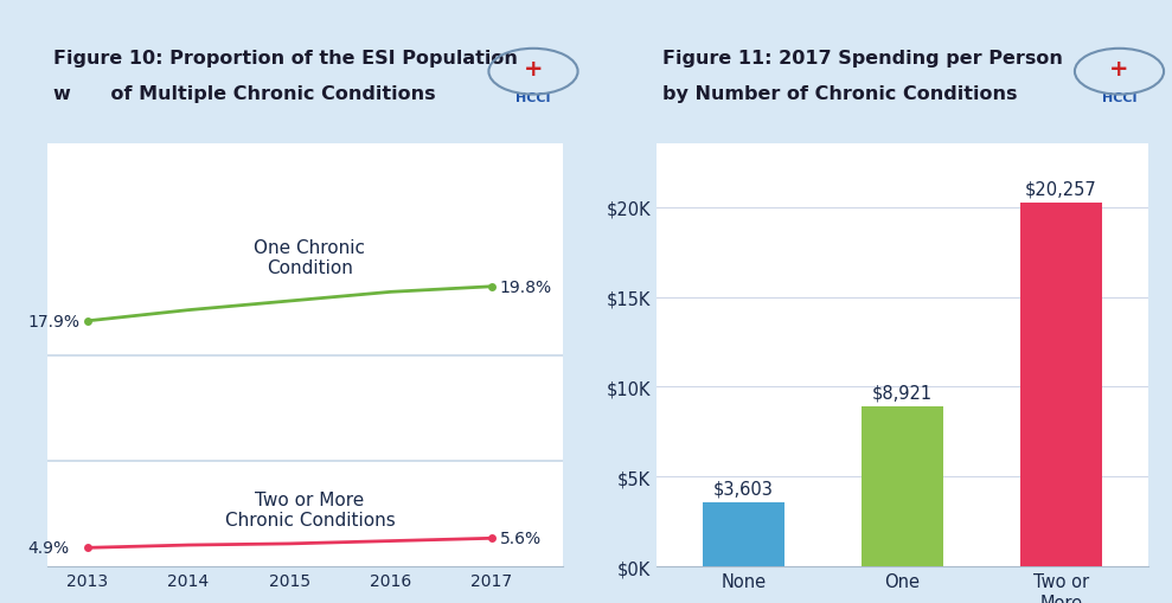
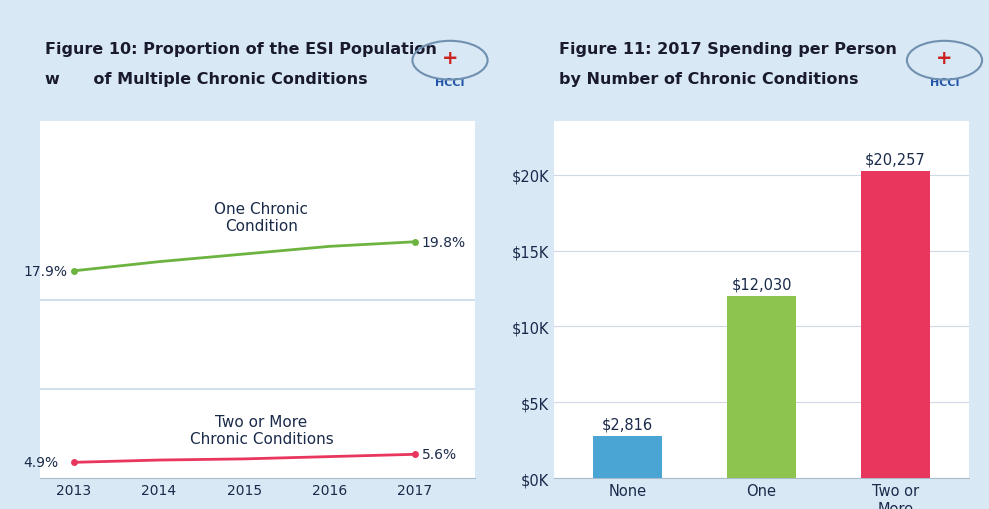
None: $3,603 -> $2,816
One: $8,921 -> $12,030
